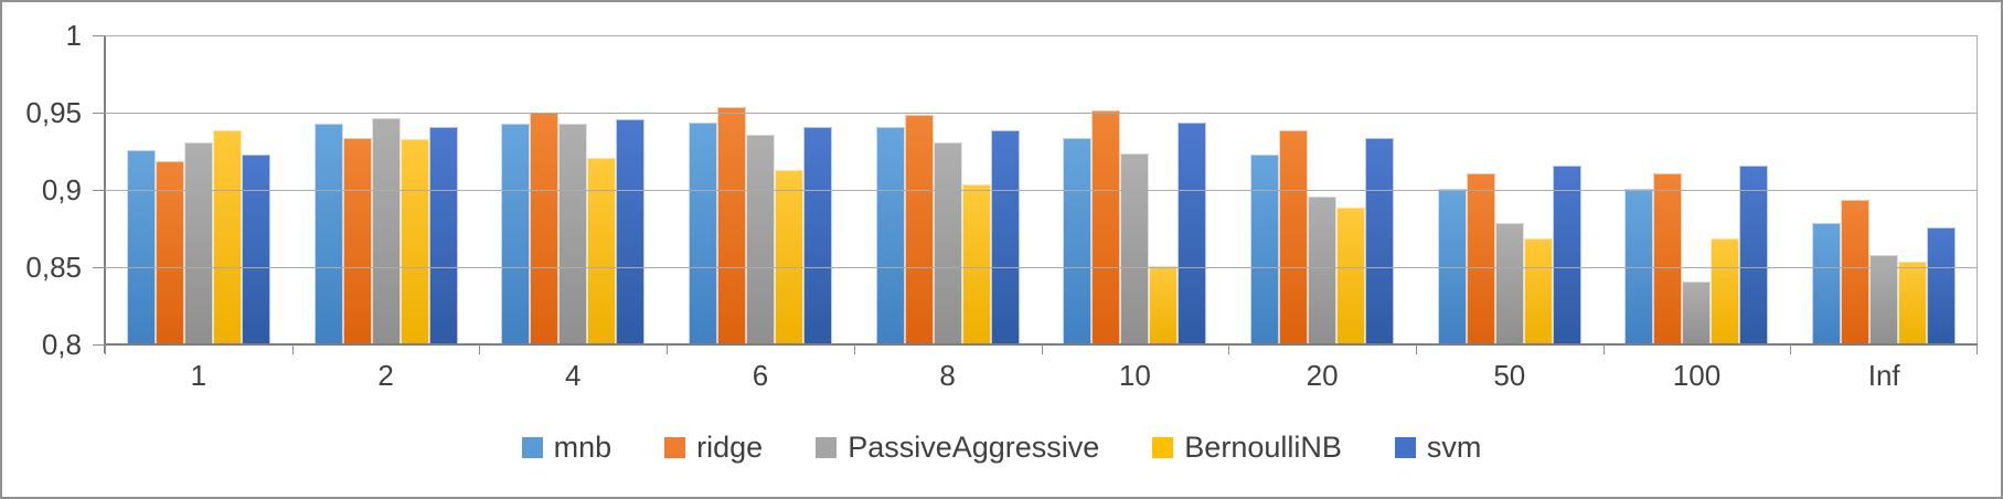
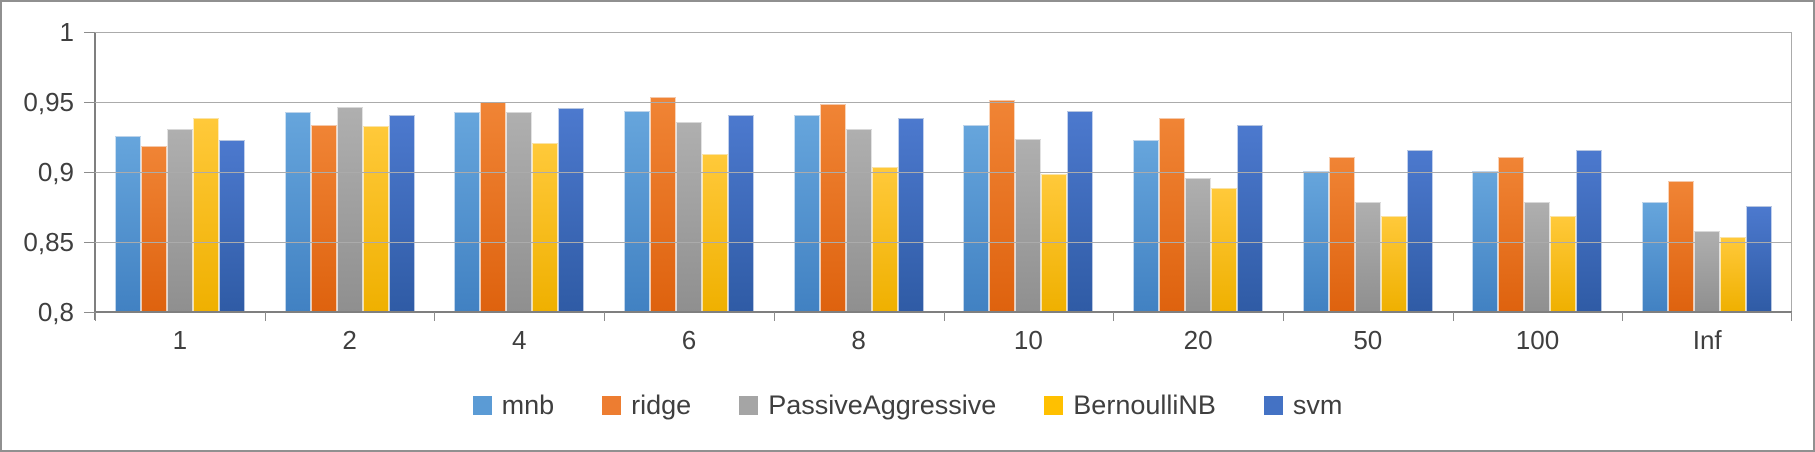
BernoulliNB/10: 0,85 -> 0,90
PassiveAggressive/100: 0,84 -> 0,88
